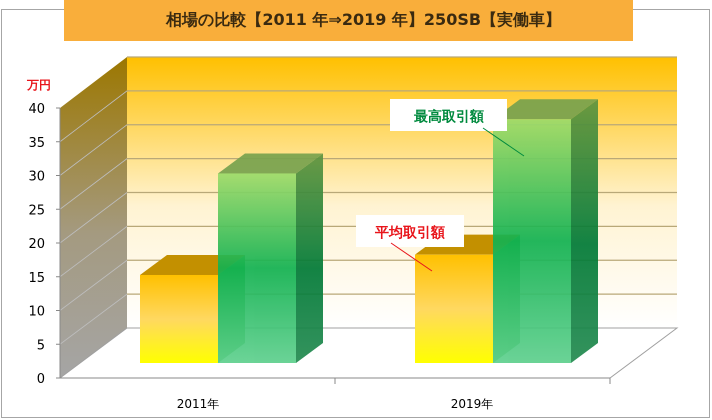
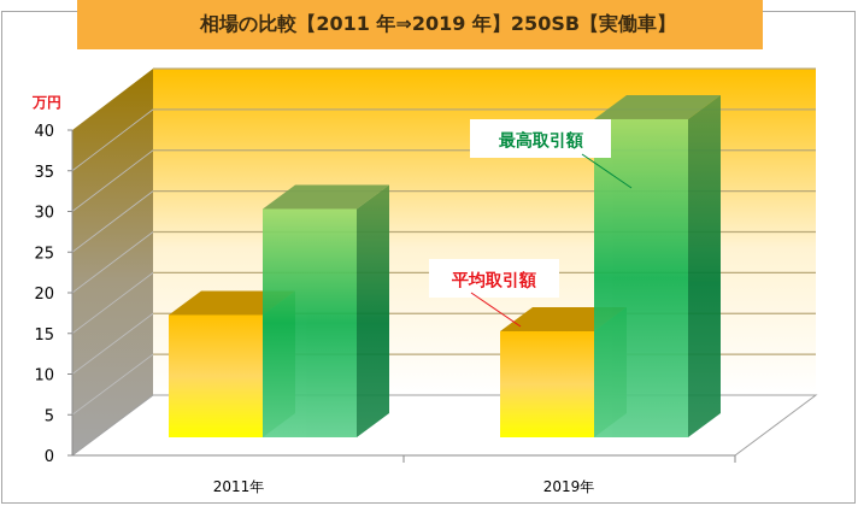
平均取引額/2011年: 13 -> 15
平均取引額/2019年: 16 -> 13
最高取引額/2019年: 36 -> 39
